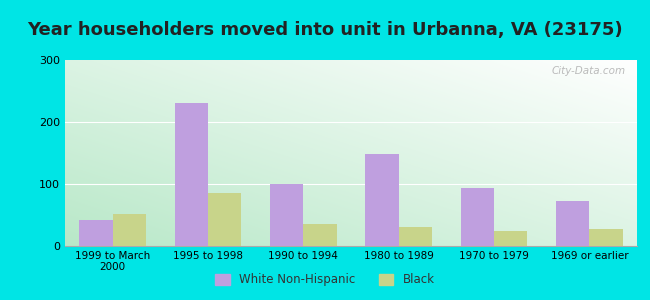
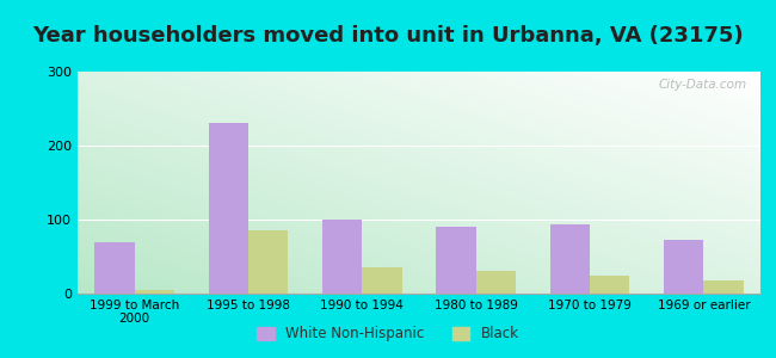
White Non-Hispanic/1999 to March 2000: 42 -> 70
Black/1999 to March 2000: 52 -> 5
White Non-Hispanic/1980 to 1989: 148 -> 90
Black/1969 or earlier: 28 -> 18
